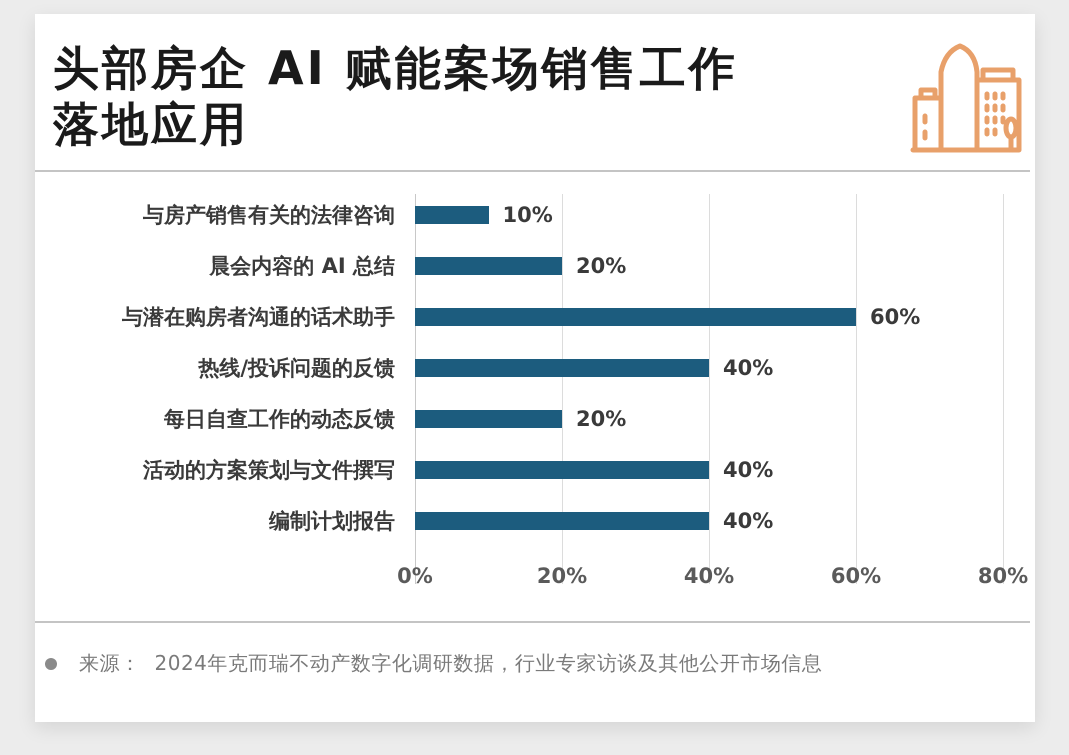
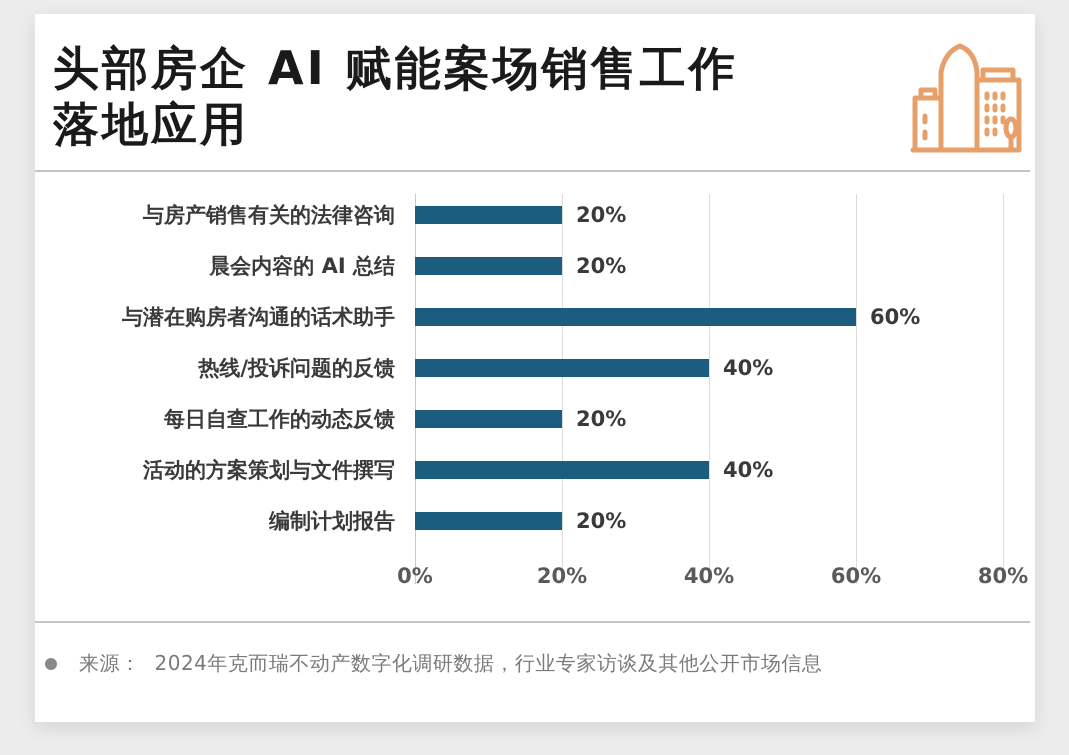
与房产销售有关的法律咨询: 10% -> 20%
编制计划报告: 40% -> 20%
